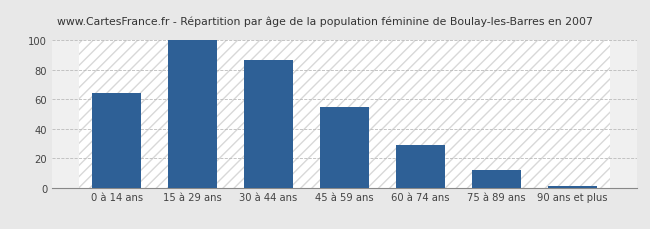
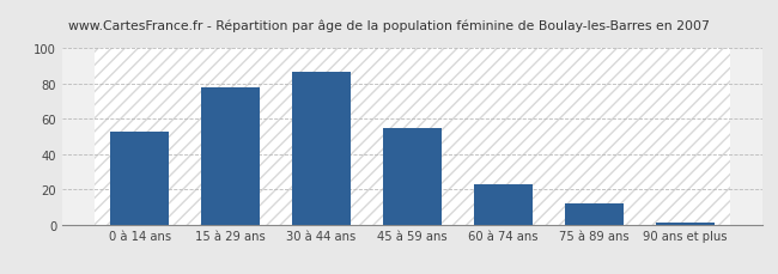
0 à 14 ans: 64 -> 53
15 à 29 ans: 100 -> 78
60 à 74 ans: 29 -> 23
